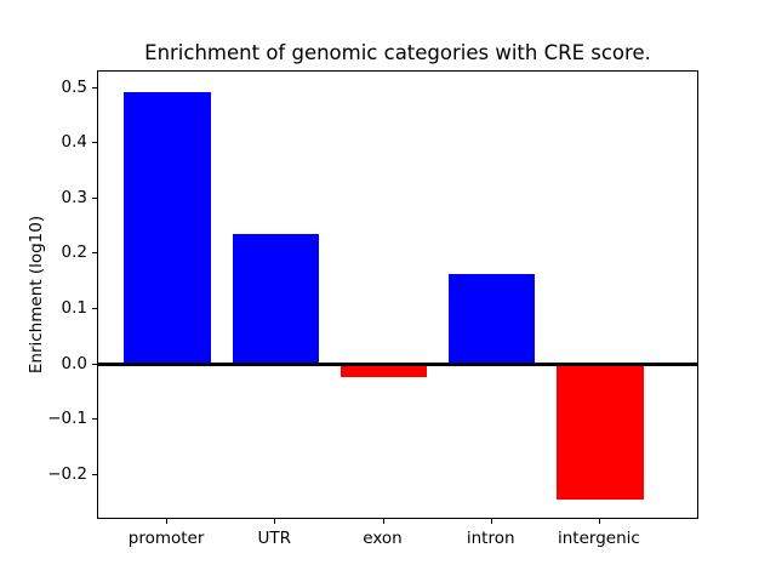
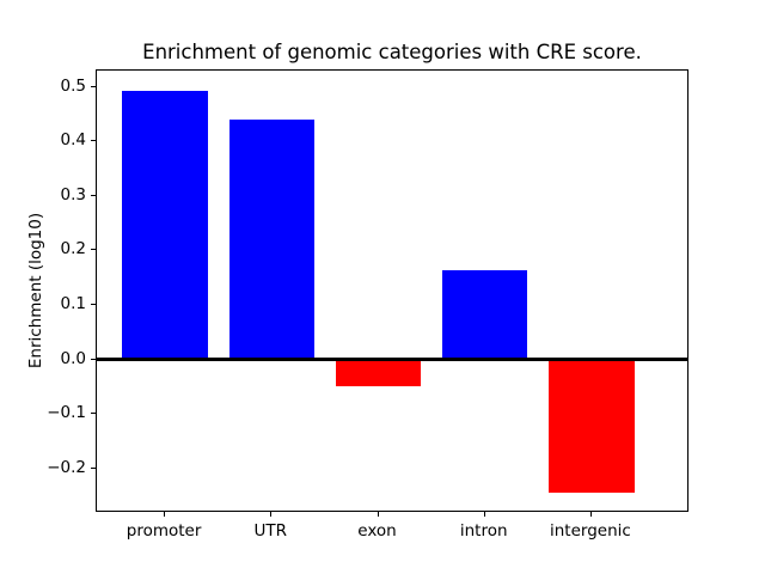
UTR: 0.23 -> 0.44
exon: -0.02 -> -0.05
